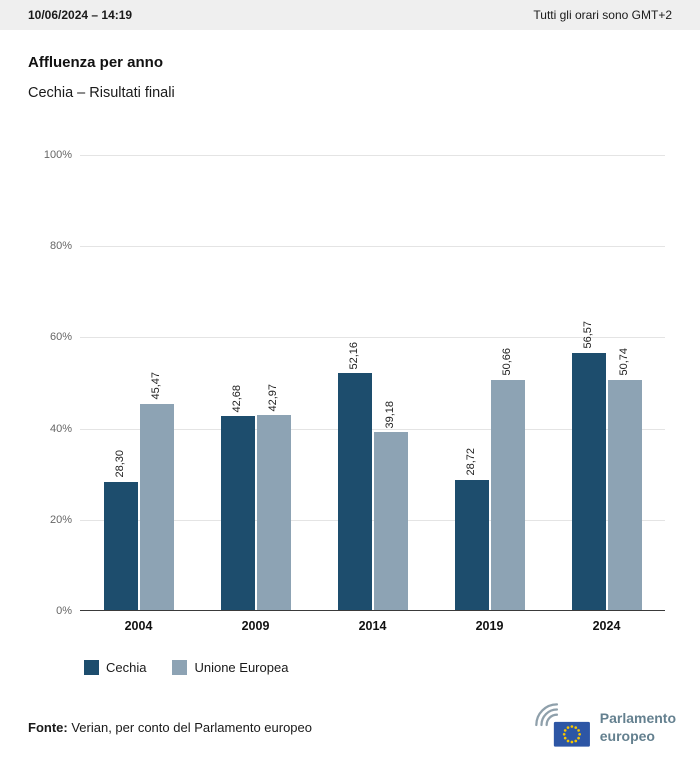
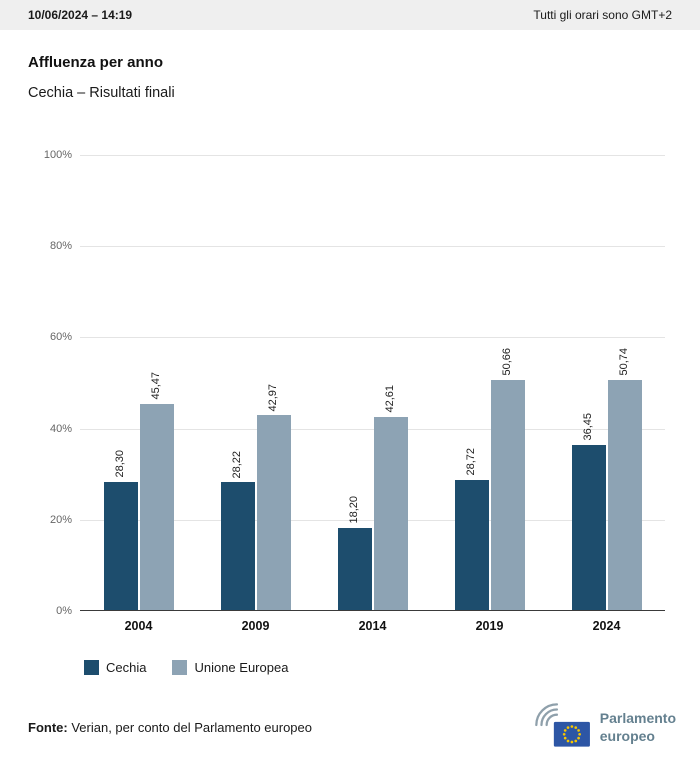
Cechia/2009: 42,68 -> 28,22
Cechia/2014: 52,16 -> 18,20
Unione Europea/2014: 39,18 -> 42,61
Cechia/2024: 56,57 -> 36,45
